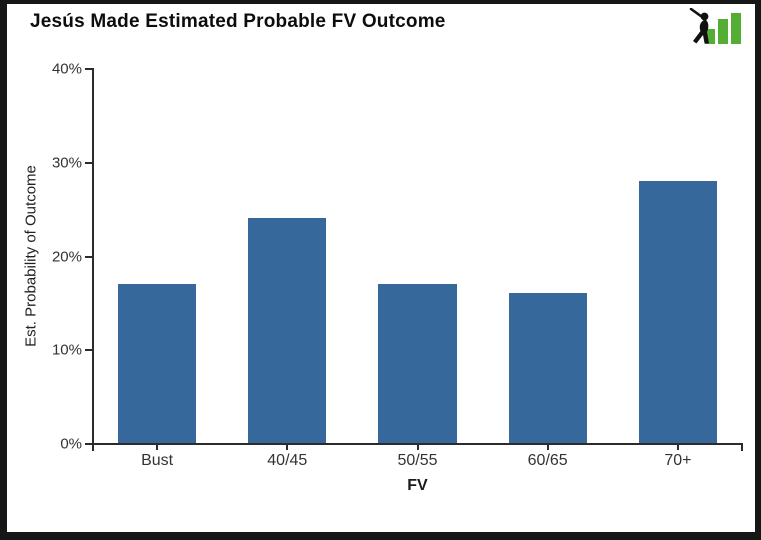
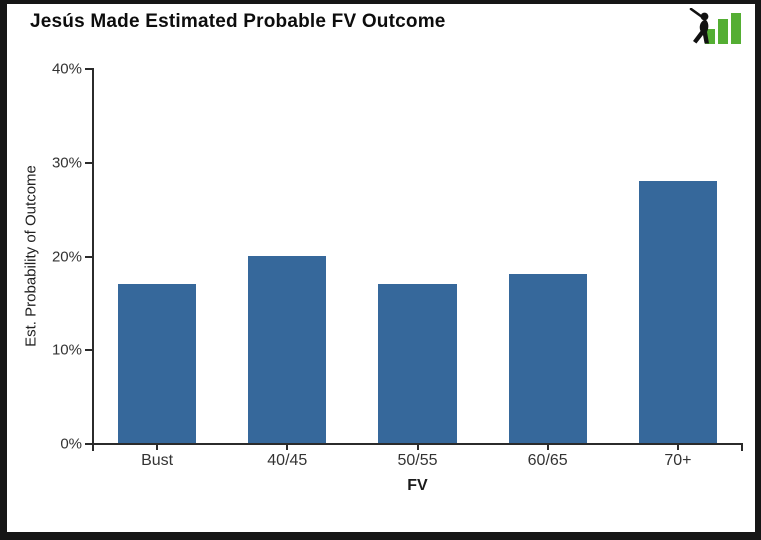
40/45: 24% -> 20%
60/65: 16% -> 18%
